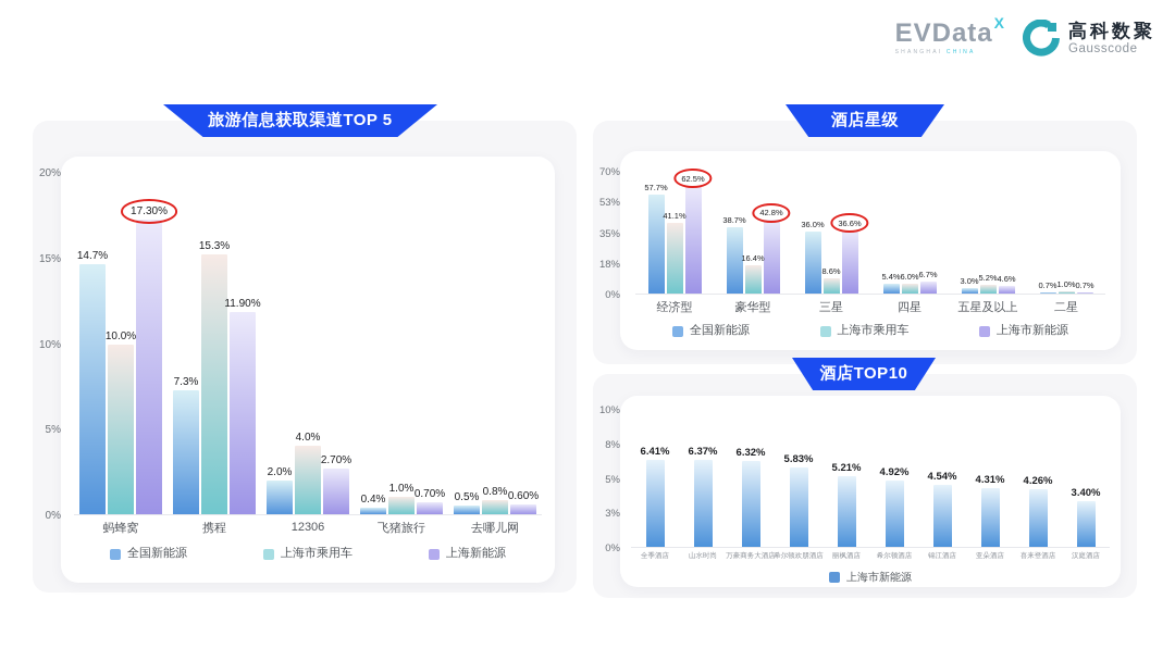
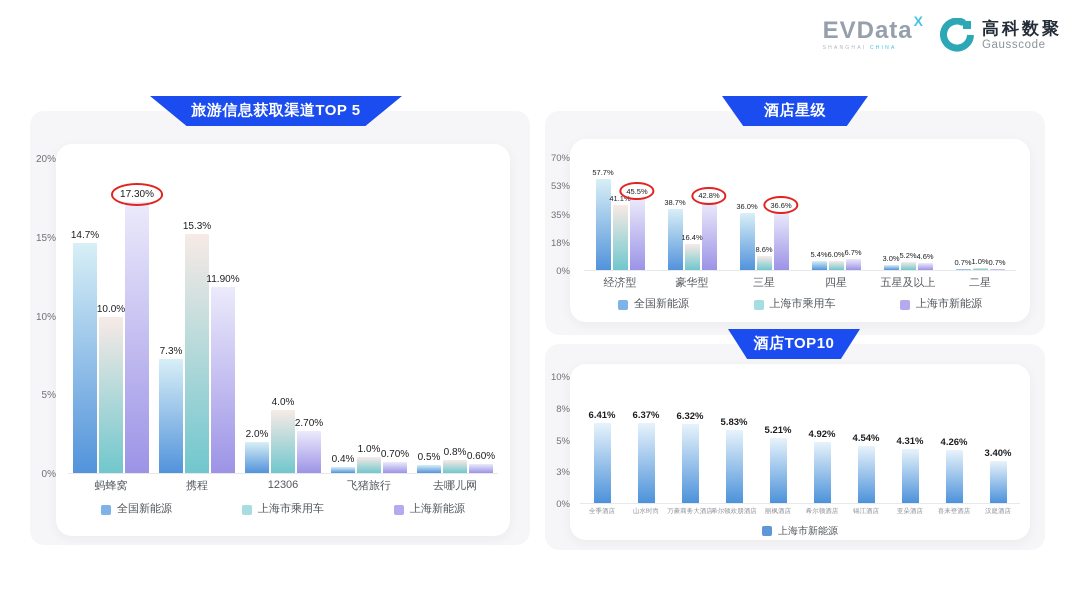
酒店星级/上海市新能源/经济型: 62.5% -> 45.5%
